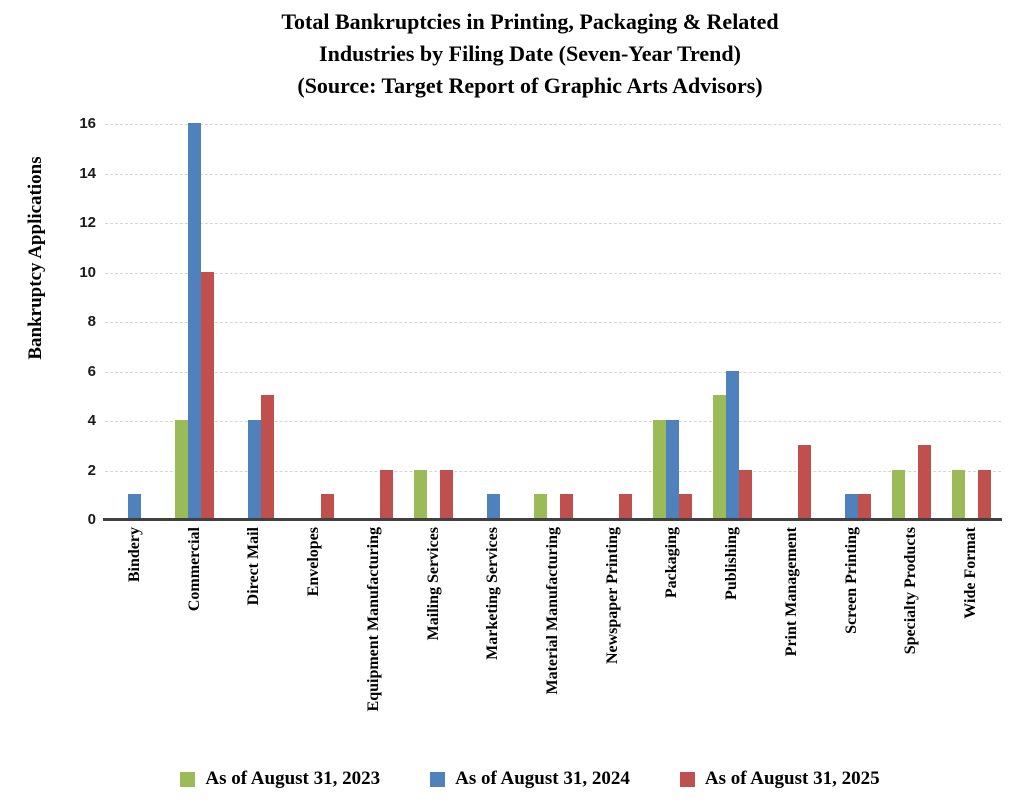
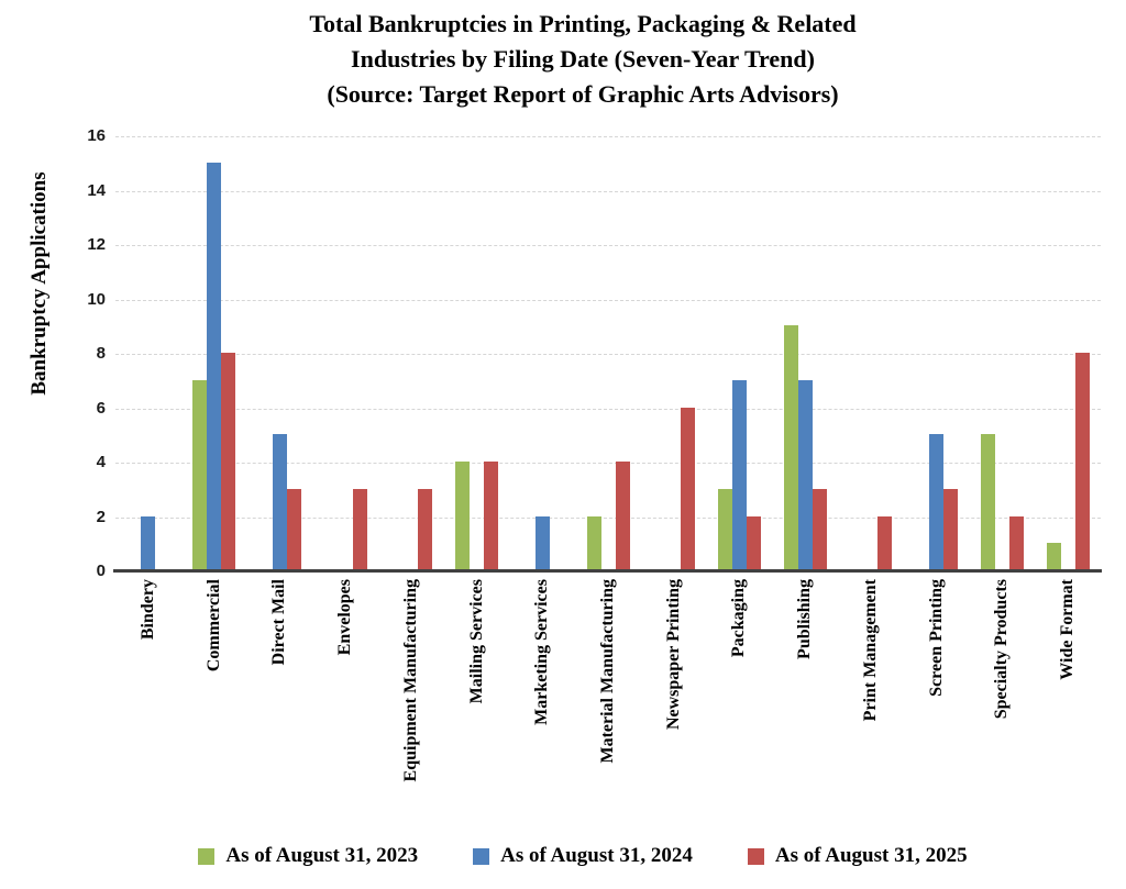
As of August 31, 2024/Bindery: 1 -> 2
As of August 31, 2023/Commercial: 4 -> 7
As of August 31, 2024/Commercial: 16 -> 15
As of August 31, 2025/Commercial: 10 -> 8
As of August 31, 2024/Direct Mail: 4 -> 5
As of August 31, 2025/Direct Mail: 5 -> 3
As of August 31, 2025/Envelopes: 1 -> 3
As of August 31, 2025/Equipment Manufacturing: 2 -> 3
As of August 31, 2023/Mailing Services: 2 -> 4
As of August 31, 2025/Mailing Services: 2 -> 4
As of August 31, 2024/Marketing Services: 1 -> 2
As of August 31, 2023/Material Manufacturing: 1 -> 2
As of August 31, 2025/Material Manufacturing: 1 -> 4
As of August 31, 2025/Newspaper Printing: 1 -> 6
As of August 31, 2023/Packaging: 4 -> 3
As of August 31, 2024/Packaging: 4 -> 7
As of August 31, 2025/Packaging: 1 -> 2
As of August 31, 2023/Publishing: 5 -> 9
As of August 31, 2024/Publishing: 6 -> 7
As of August 31, 2025/Publishing: 2 -> 3
As of August 31, 2025/Print Management: 3 -> 2
As of August 31, 2024/Screen Printing: 1 -> 5
As of August 31, 2025/Screen Printing: 1 -> 3
As of August 31, 2023/Specialty Products: 2 -> 5
As of August 31, 2025/Specialty Products: 3 -> 2
As of August 31, 2023/Wide Format: 2 -> 1
As of August 31, 2025/Wide Format: 2 -> 8
